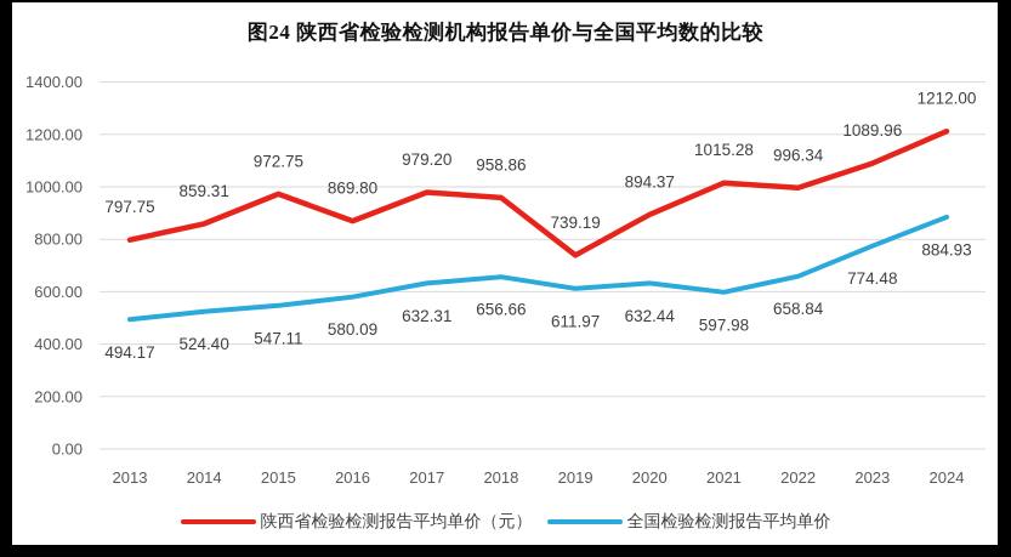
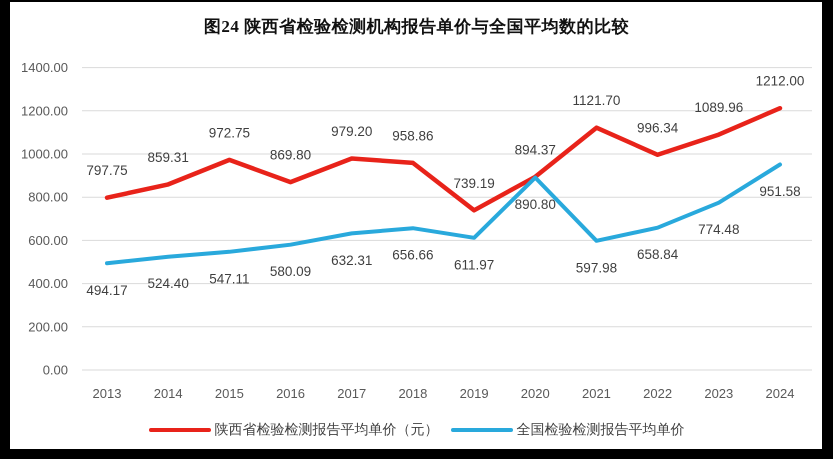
全国检验检测报告平均单价/2020: 632.44 -> 890.80
陕西省检验检测报告平均单价（元）/2021: 1015.28 -> 1121.70
全国检验检测报告平均单价/2024: 884.93 -> 951.58
